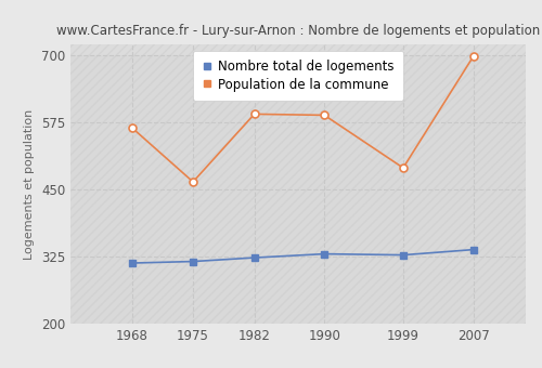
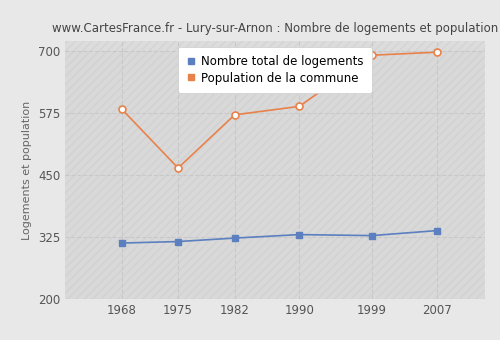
Population de la commune/1968: 565 -> 583
Population de la commune/1982: 590 -> 571
Population de la commune/1999: 490 -> 691
